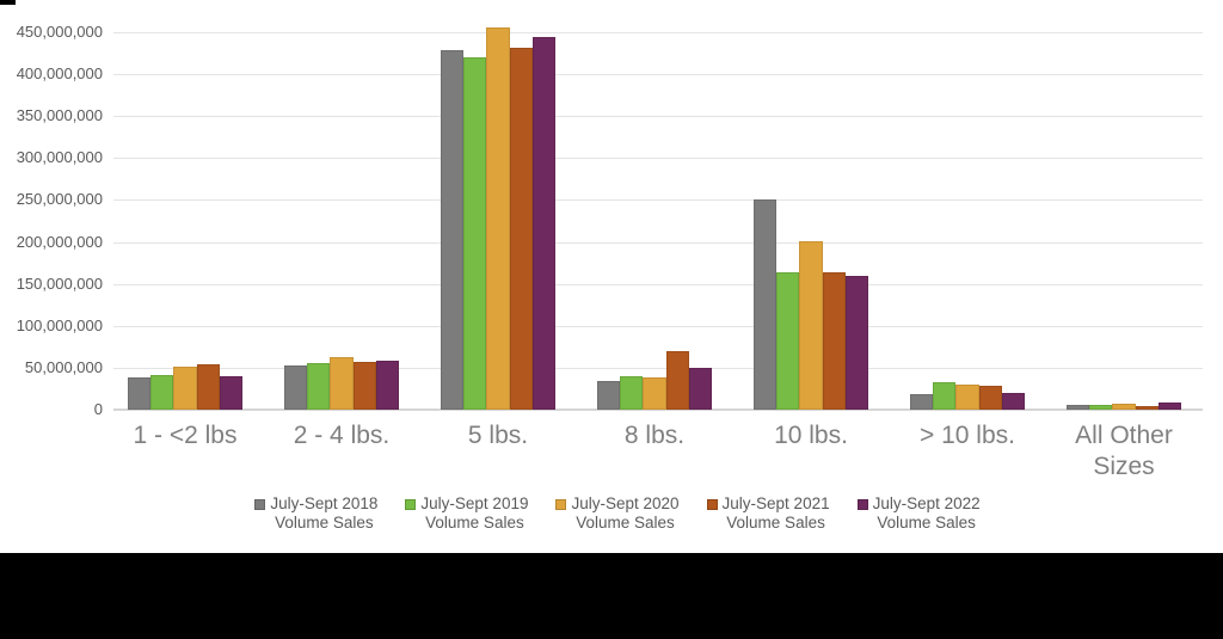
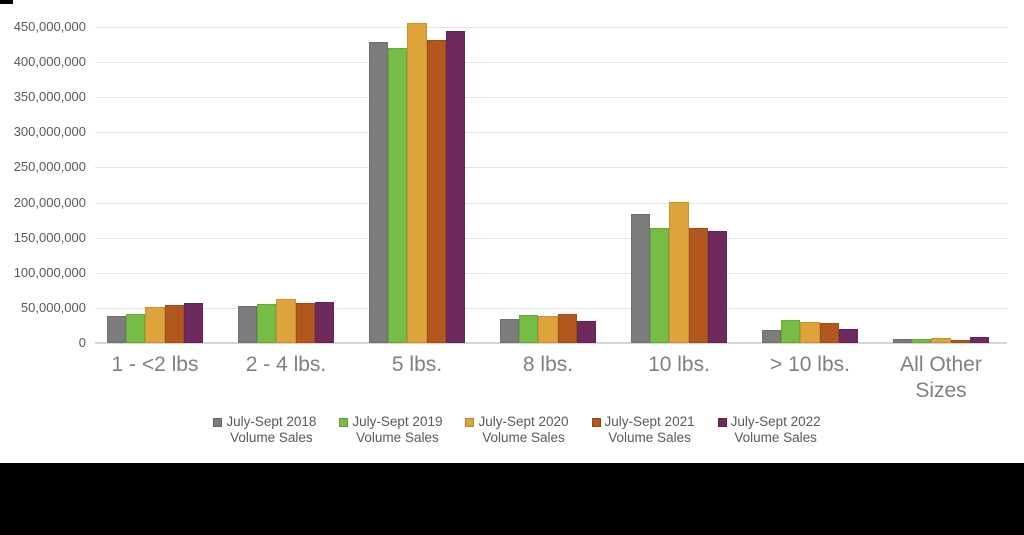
July-Sept 2022 Volume Sales/1 - <2 lbs: 40000000 -> 60000000
July-Sept 2021 Volume Sales/8 lbs.: 70000000 -> 40000000
July-Sept 2022 Volume Sales/8 lbs.: 50000000 -> 30000000
July-Sept 2018 Volume Sales/10 lbs.: 250000000 -> 180000000
